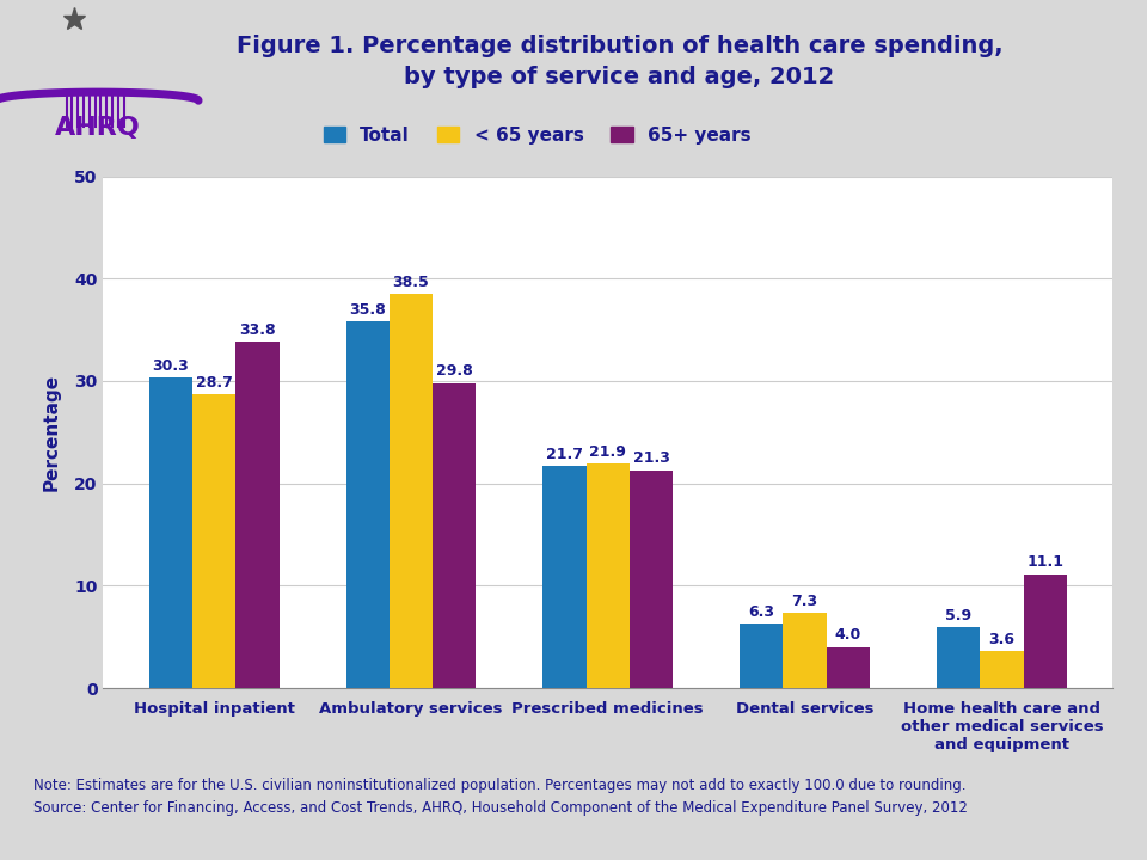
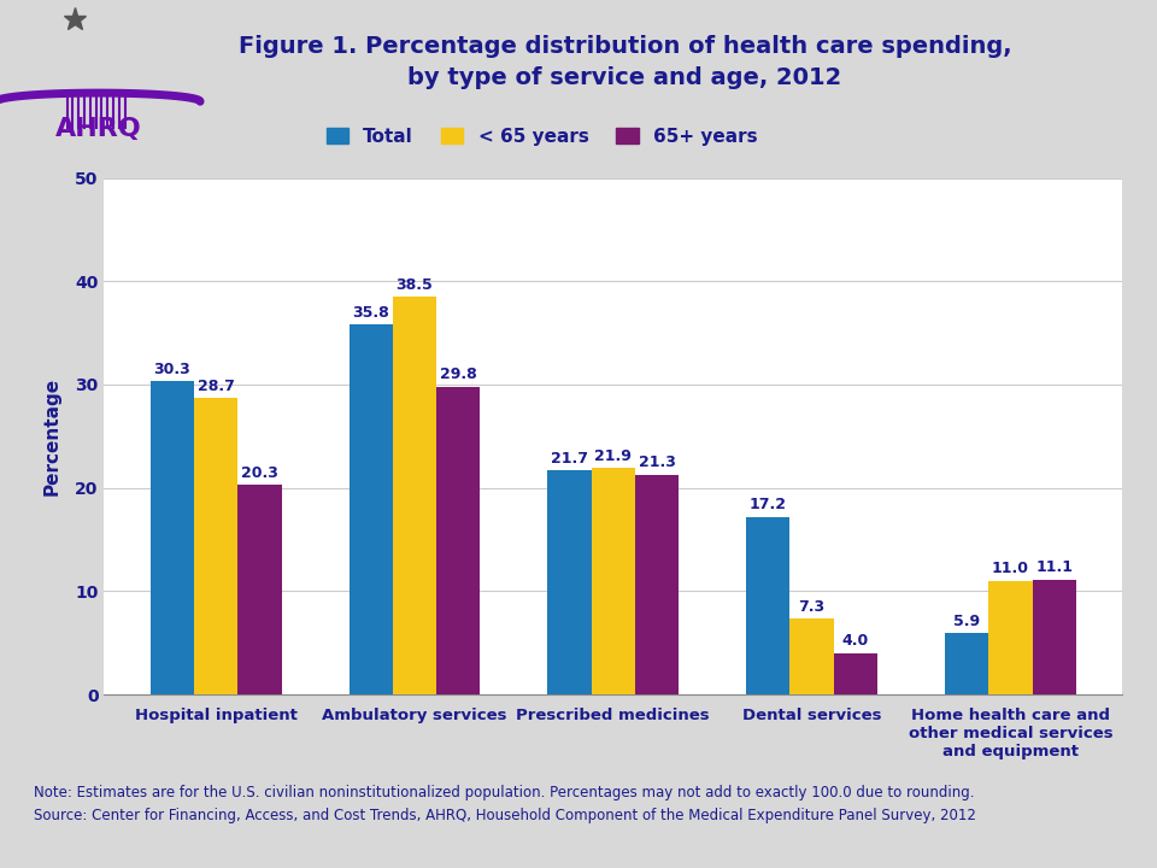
65+ years/Hospital inpatient: 33.8 -> 20.3
Total/Dental services: 6.3 -> 17.2
< 65 years/Home health care and other medical services and equipment: 3.6 -> 11.0
